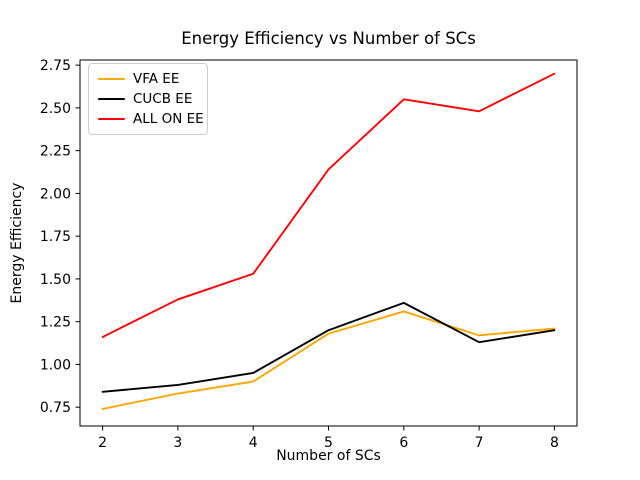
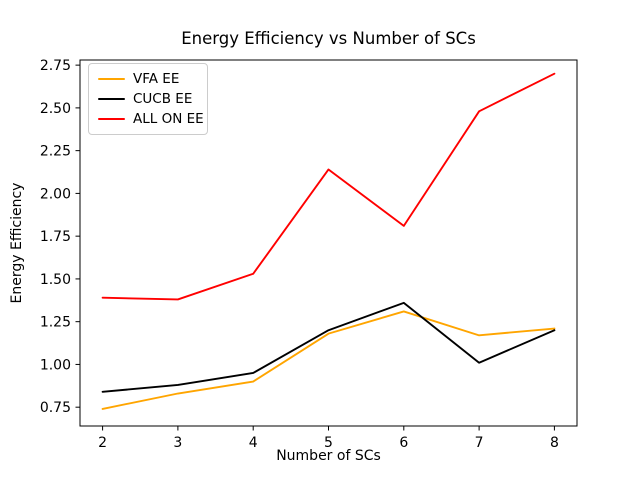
ALL ON EE/2: 1.16 -> 1.39
ALL ON EE/6: 2.55 -> 1.81
CUCB EE/7: 1.13 -> 1.01
